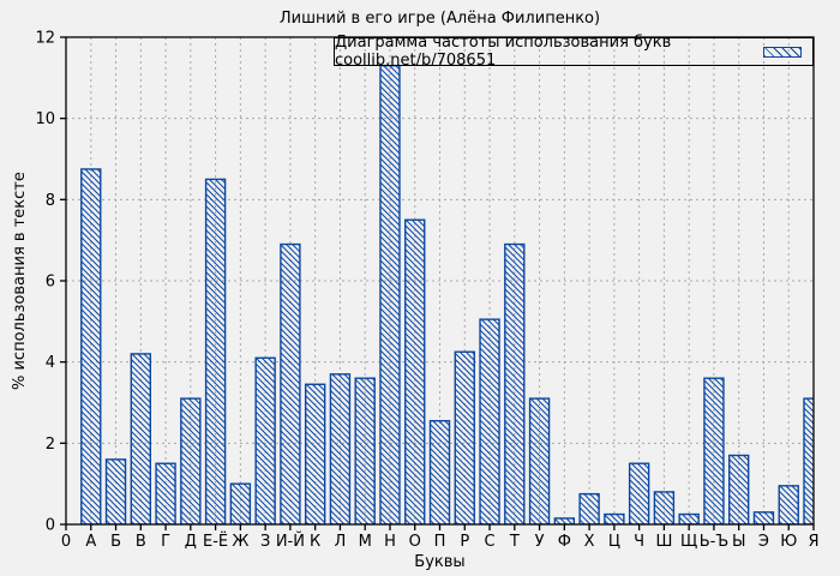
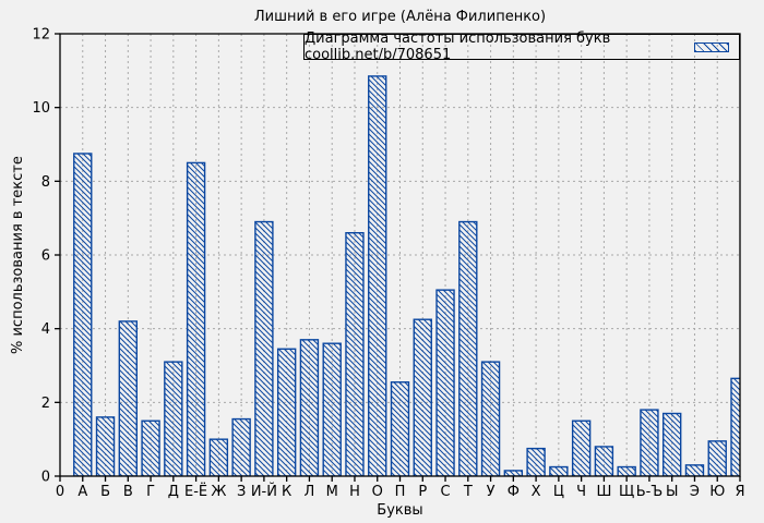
З: 4.1 -> 1.6
Н: 11.3 -> 6.6
О: 7.5 -> 10.8
Ь-Ъ: 3.6 -> 1.8
Я: 3.1 -> 2.6
